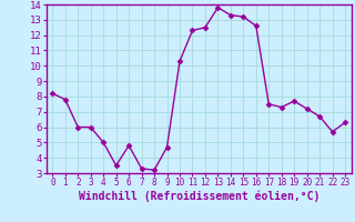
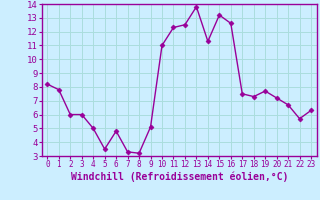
9: 4.7 -> 5.1
10: 10.3 -> 11.0
14: 13.3 -> 11.3
